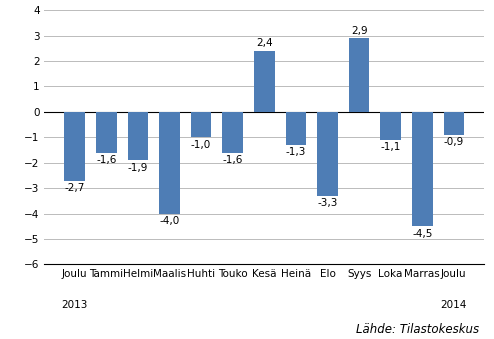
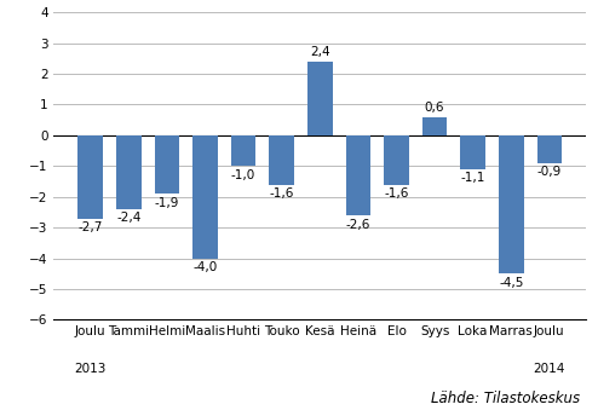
Tammi: -1,6 -> -2,4
Heinä: -1,3 -> -2,6
Elo: -3,3 -> -1,6
Syys: 2,9 -> 0,6
